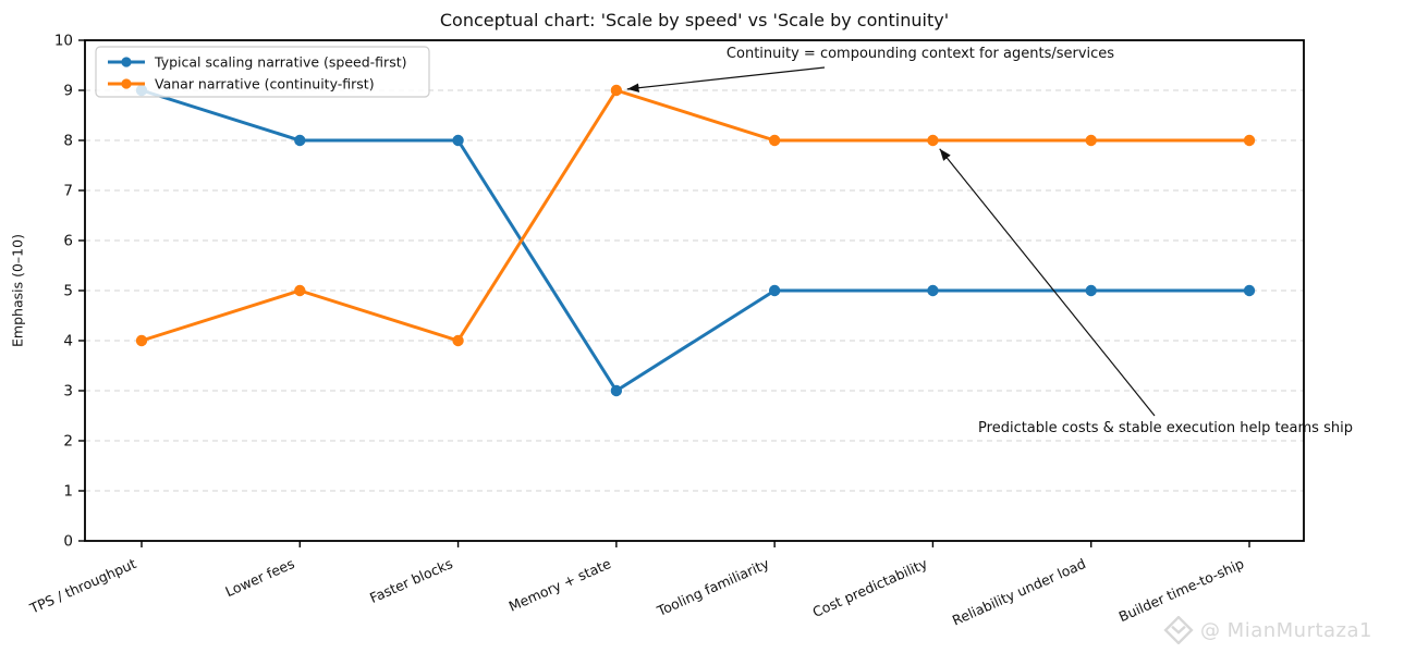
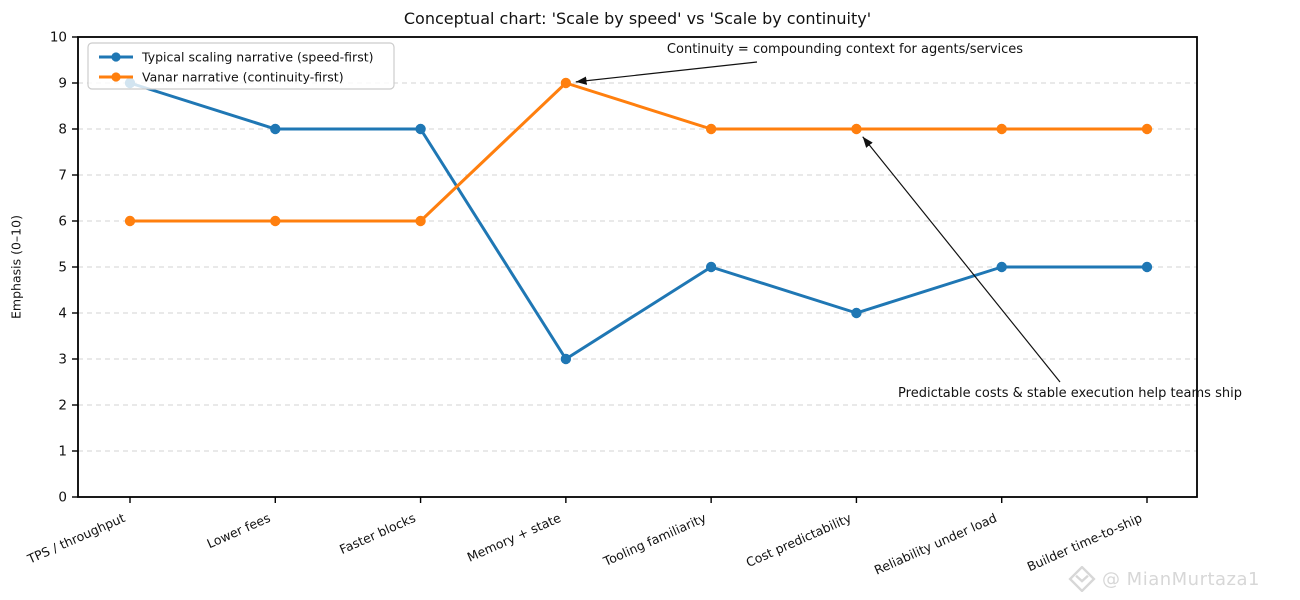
Vanar narrative (continuity-first)/TPS / throughput: 4 -> 6
Vanar narrative (continuity-first)/Lower fees: 5 -> 6
Vanar narrative (continuity-first)/Faster blocks: 4 -> 6
Typical scaling narrative (speed-first)/Cost predictability: 5 -> 4
